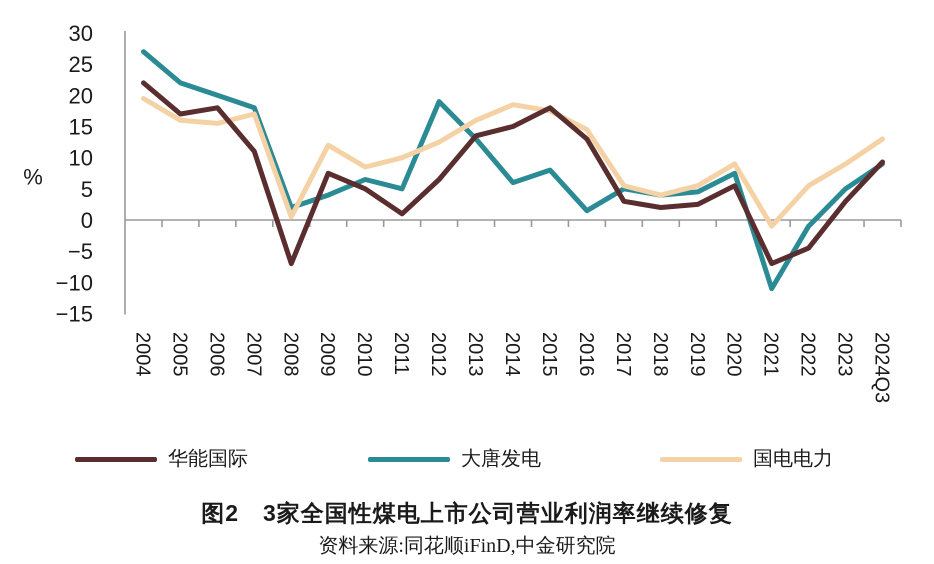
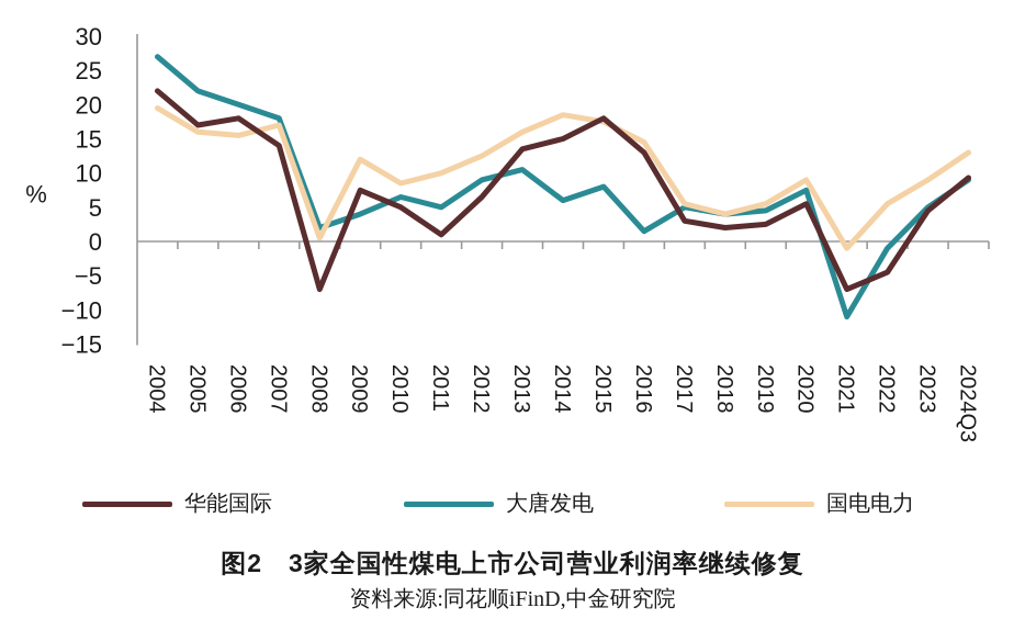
华能国际/2007: 11 -> 14
大唐发电/2012: 19 -> 9
大唐发电/2013: 13 -> 10
华能国际/2023: 3 -> 4
